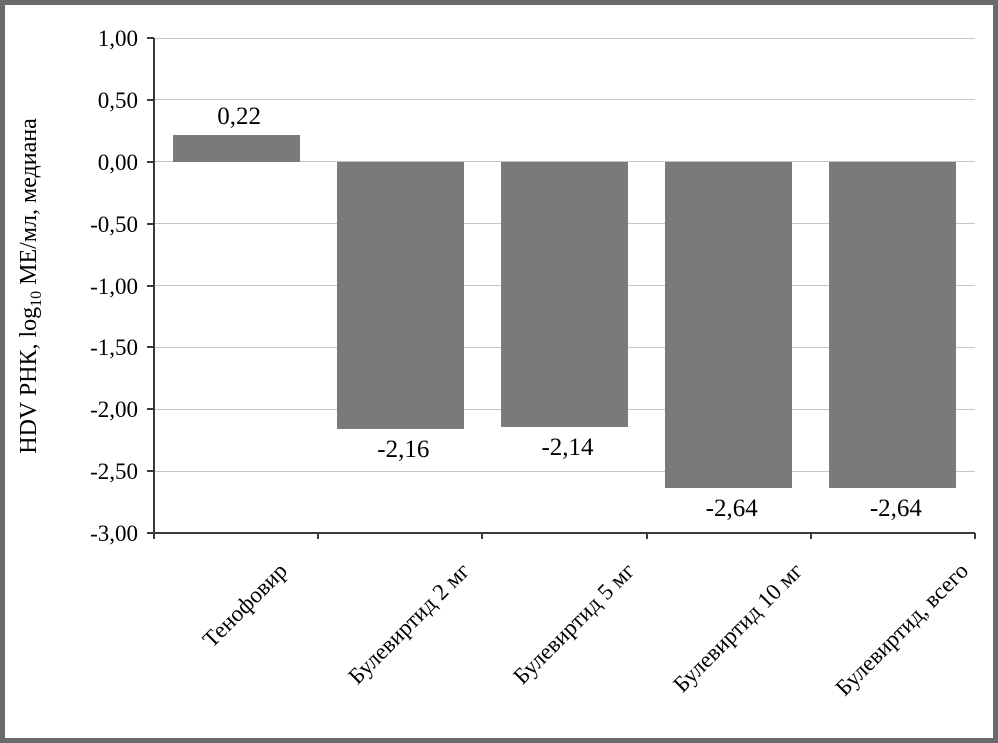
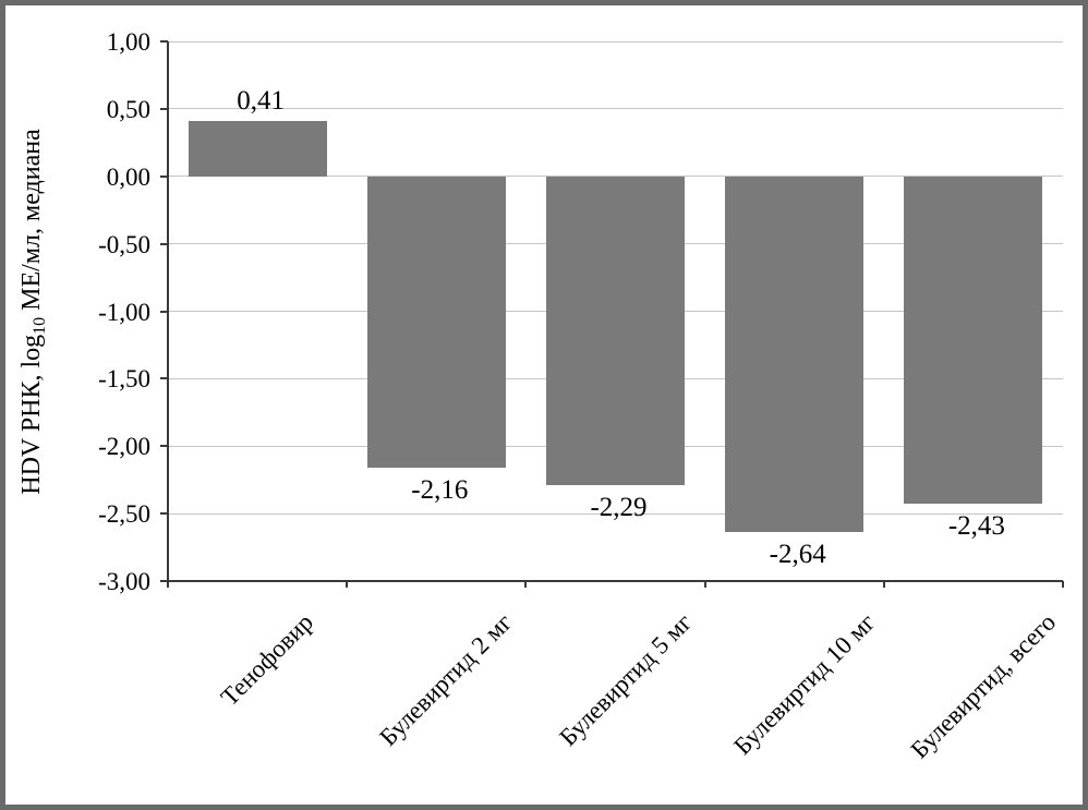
Тенофовир: 0,22 -> 0,41
Булевиртид 5 мг: -2,14 -> -2,29
Булевиртид, всего: -2,64 -> -2,43
